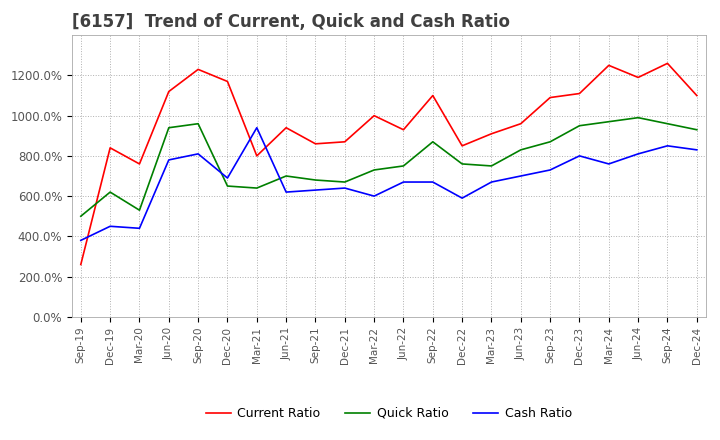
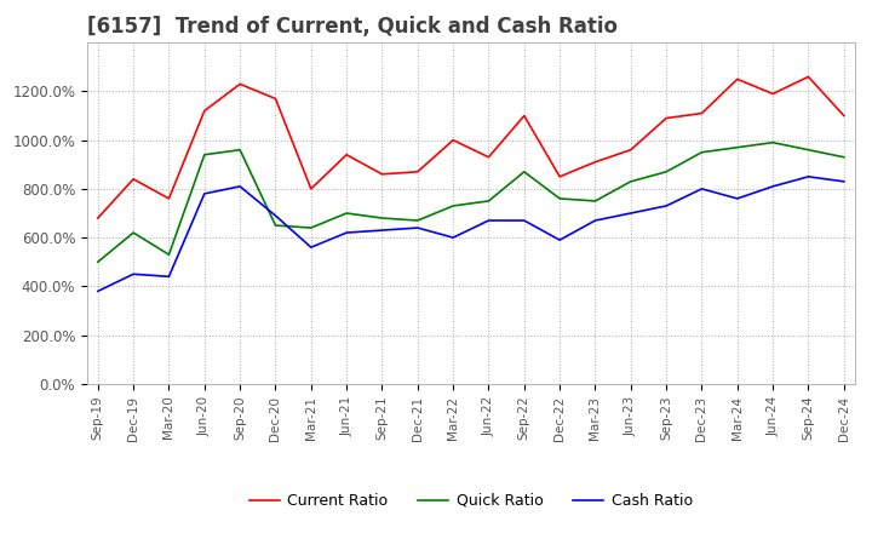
Current Ratio/Sep-19: 260% -> 680%
Cash Ratio/Mar-21: 940% -> 560%
